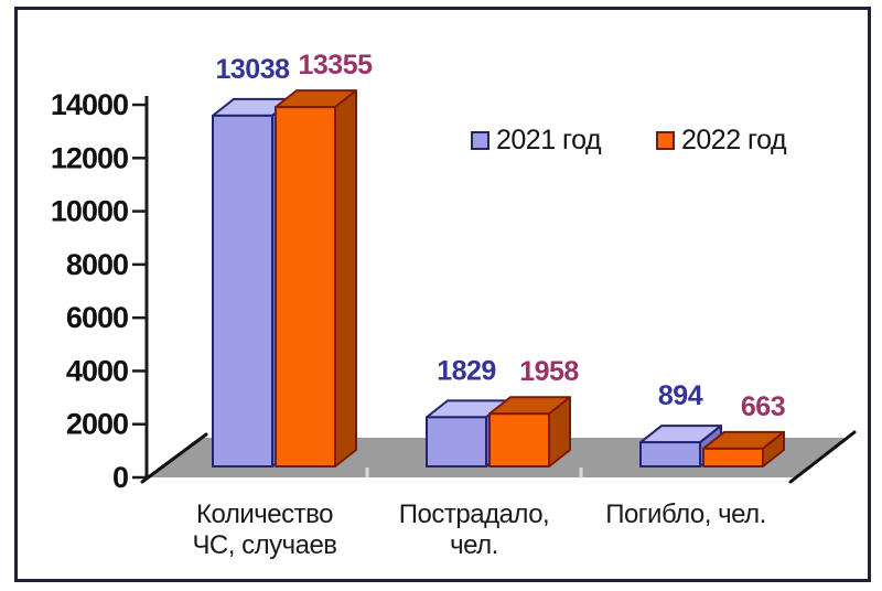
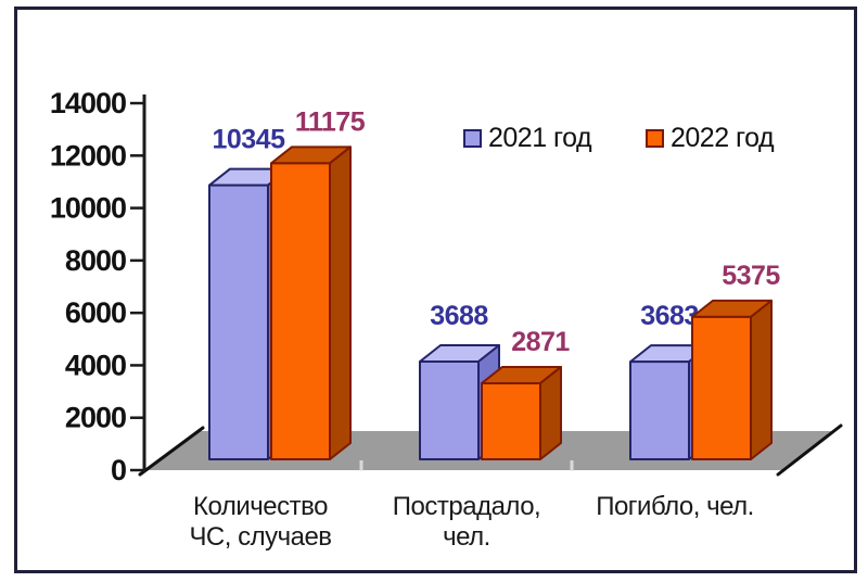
2021 год/Количество ЧС, случаев: 13038 -> 10345
2022 год/Количество ЧС, случаев: 13355 -> 11175
2021 год/Пострадало, чел.: 1829 -> 3688
2022 год/Пострадало, чел.: 1958 -> 2871
2021 год/Погибло, чел.: 894 -> 3683
2022 год/Погибло, чел.: 663 -> 5375
